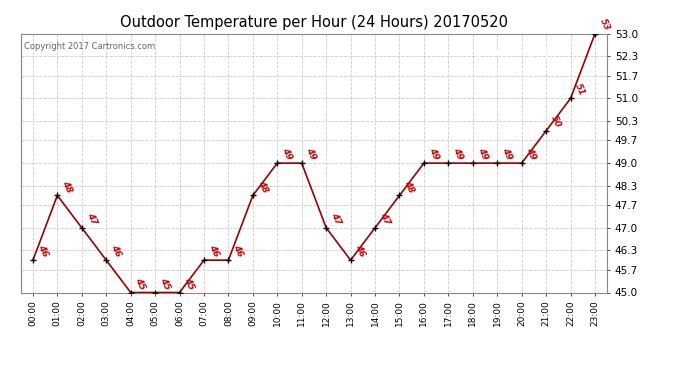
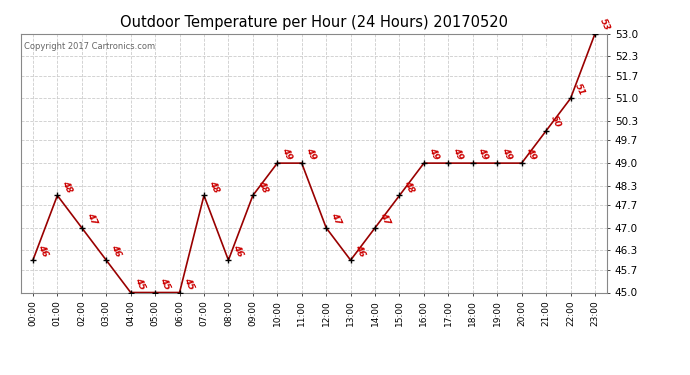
07:00: 46 -> 48
